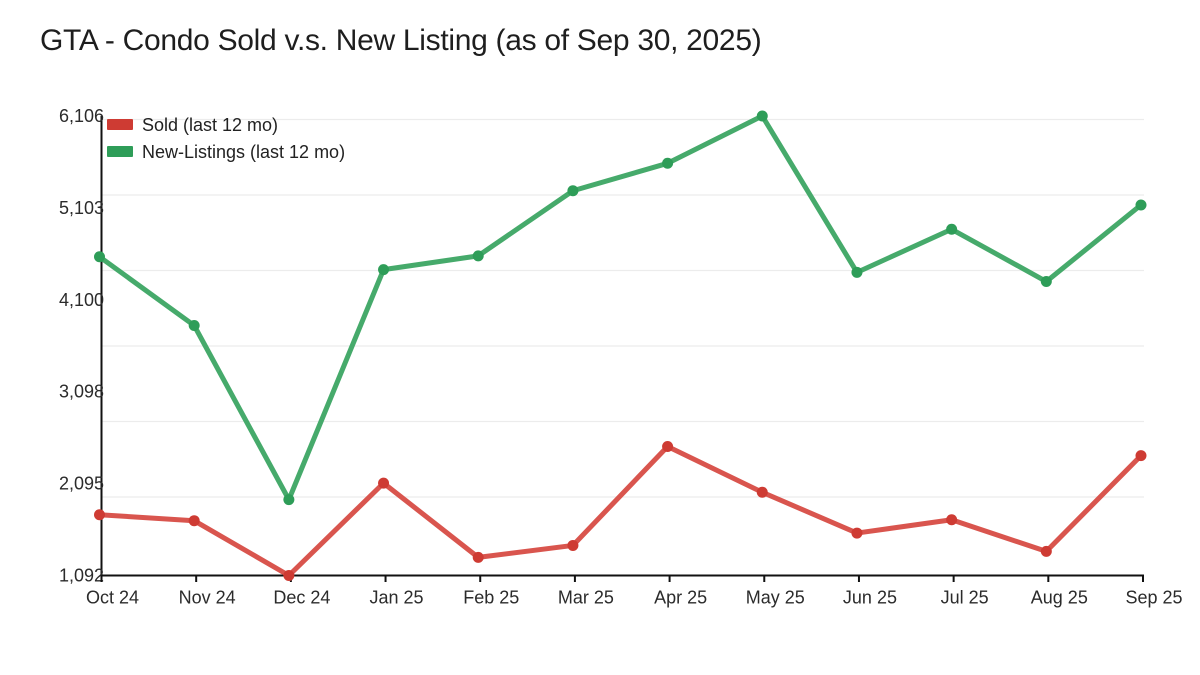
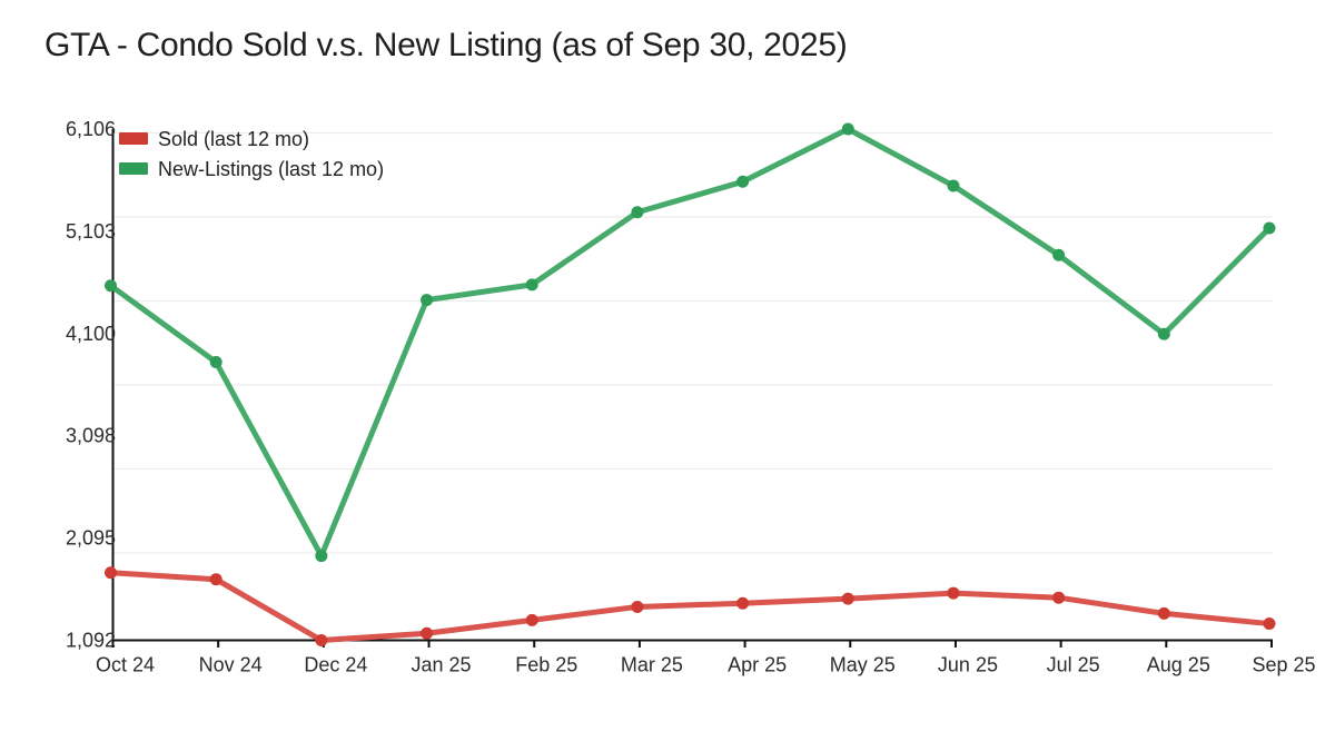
Sold (last 12 mo)/Jan 25: 2100 -> 1200
Sold (last 12 mo)/Apr 25: 2500 -> 1500
Sold (last 12 mo)/May 25: 2000 -> 1500
New-Listings (last 12 mo)/Jun 25: 4400 -> 5600
Sold (last 12 mo)/Jul 25: 1700 -> 1500
New-Listings (last 12 mo)/Aug 25: 4300 -> 4100
Sold (last 12 mo)/Sep 25: 2400 -> 1300
